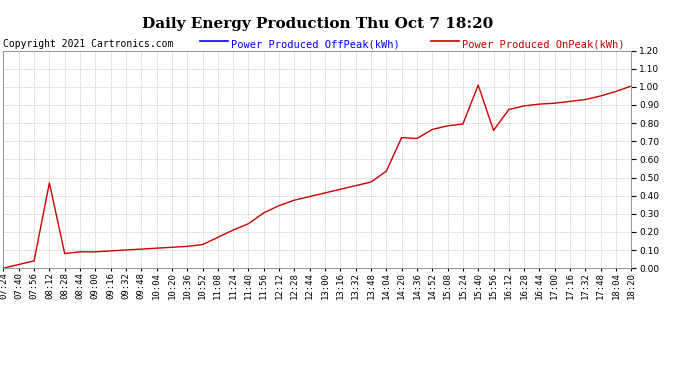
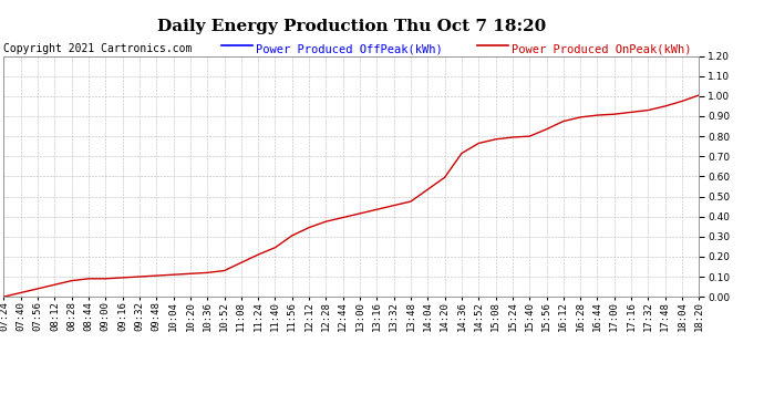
08:12: 0.47 -> 0.06
14:20: 0.72 -> 0.59
15:40: 1.01 -> 0.80
15:56: 0.76 -> 0.83
